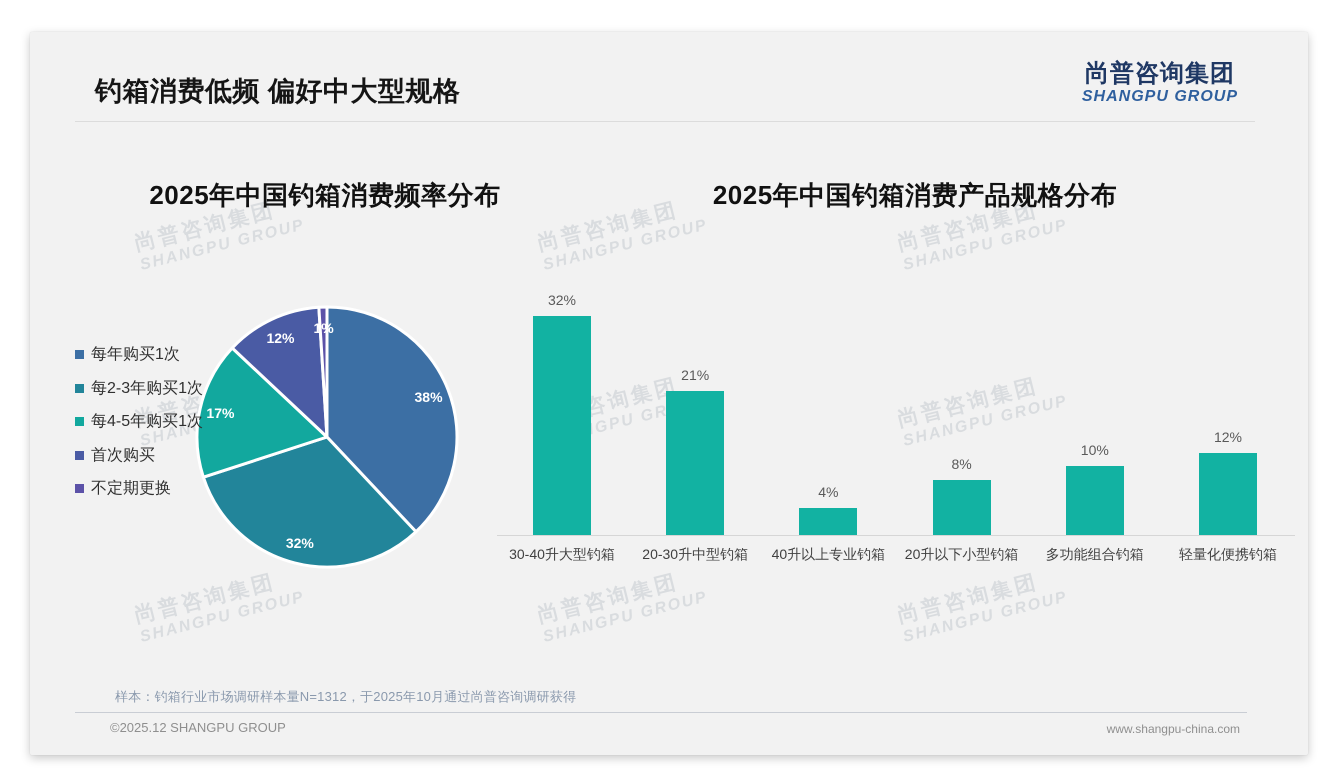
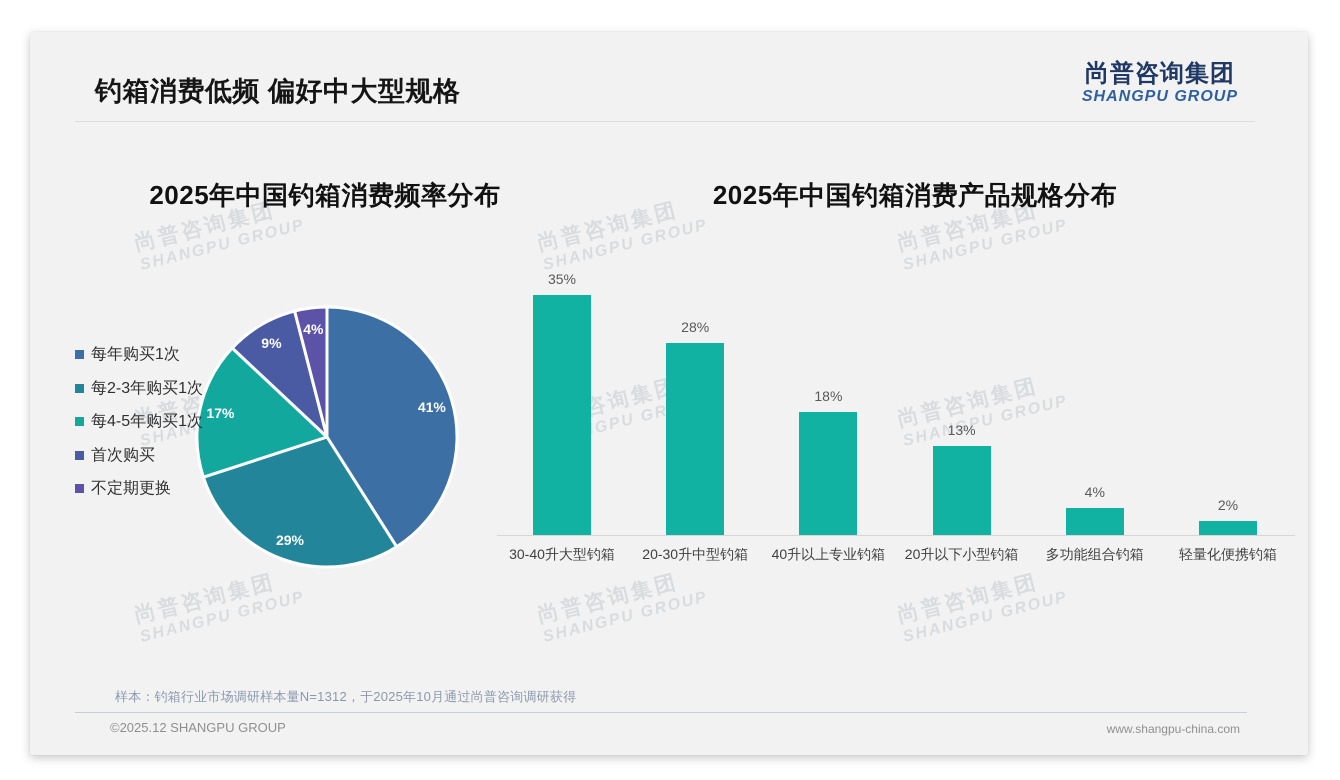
2025年中国钓箱消费频率分布/每年购买1次: 38% -> 41%
2025年中国钓箱消费频率分布/每2-3年购买1次: 32% -> 29%
2025年中国钓箱消费频率分布/首次购买: 12% -> 9%
2025年中国钓箱消费频率分布/不定期更换: 1% -> 4%
2025年中国钓箱消费产品规格分布/30-40升大型钓箱: 32% -> 35%
2025年中国钓箱消费产品规格分布/20-30升中型钓箱: 21% -> 28%
2025年中国钓箱消费产品规格分布/40升以上专业钓箱: 4% -> 18%
2025年中国钓箱消费产品规格分布/20升以下小型钓箱: 8% -> 13%
2025年中国钓箱消费产品规格分布/多功能组合钓箱: 10% -> 4%
2025年中国钓箱消费产品规格分布/轻量化便携钓箱: 12% -> 2%
